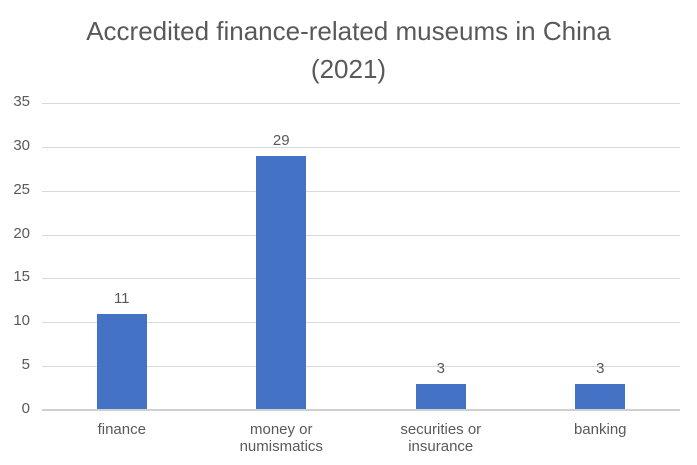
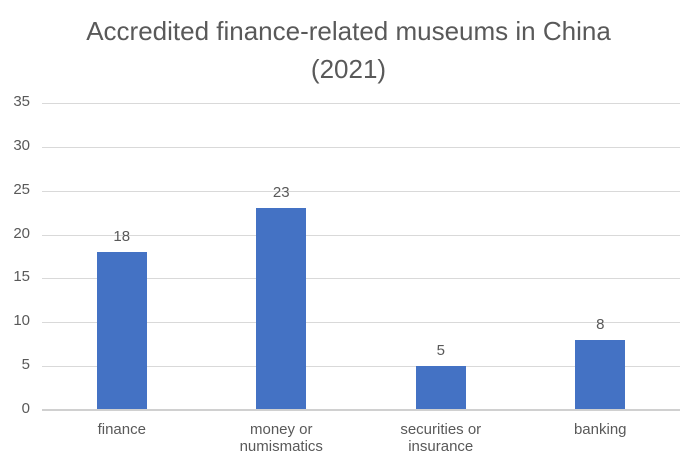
finance: 11 -> 18
money or numismatics: 29 -> 23
securities or insurance: 3 -> 5
banking: 3 -> 8
